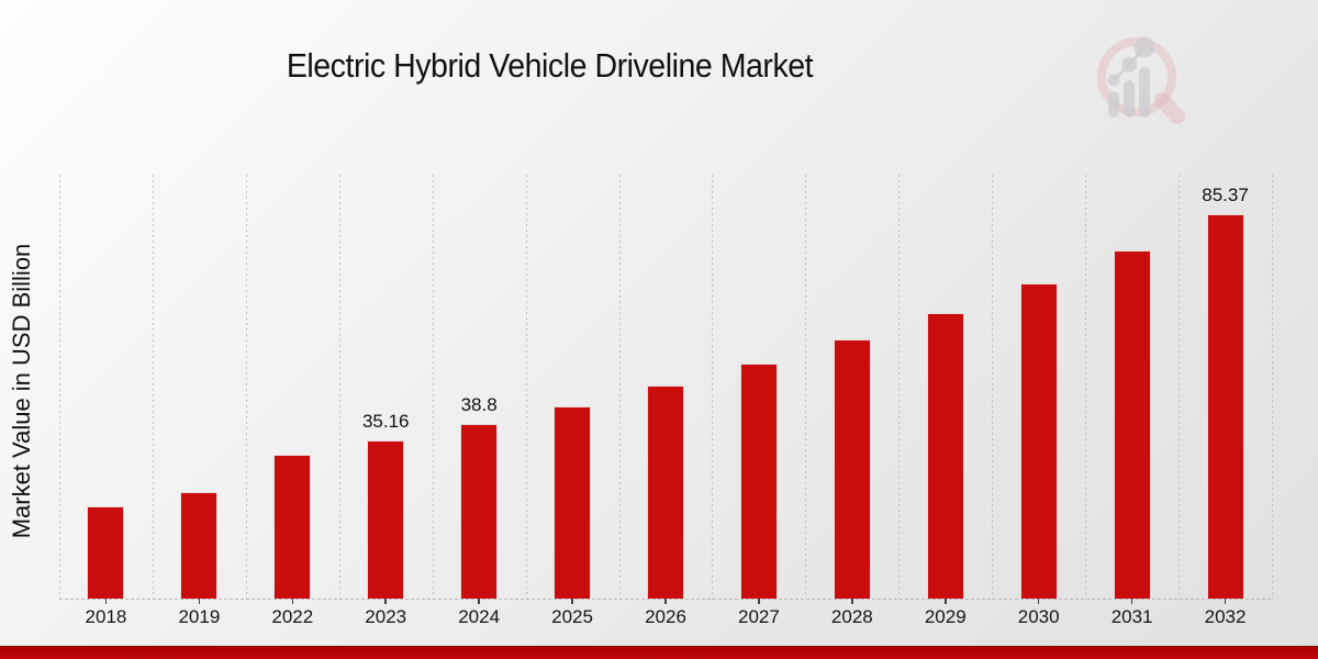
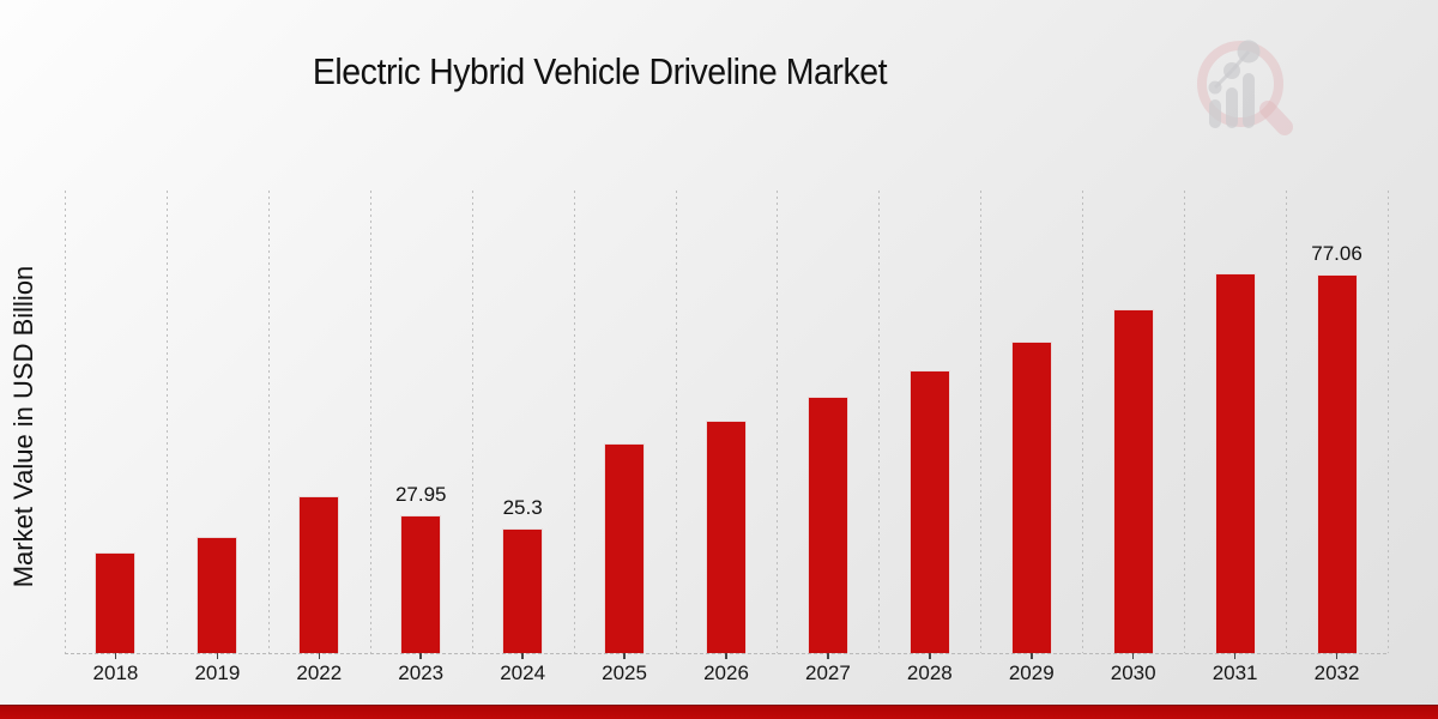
2023: 35.16 -> 27.95
2024: 38.8 -> 25.3
2032: 85.37 -> 77.06
